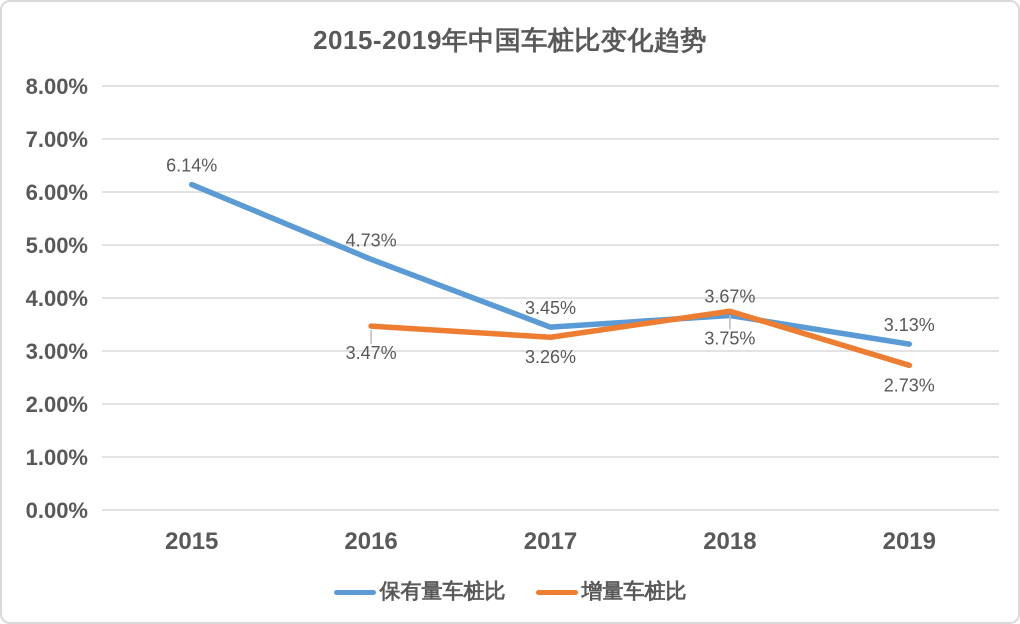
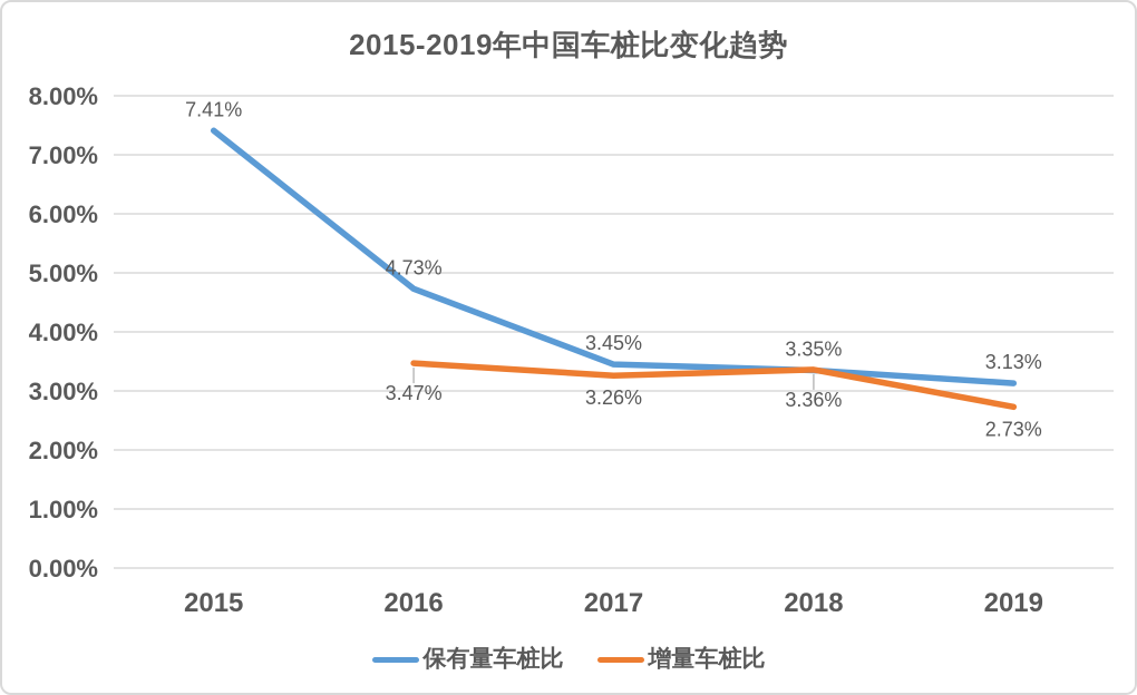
保有量车桩比/2015: 6.14% -> 7.41%
保有量车桩比/2018: 3.67% -> 3.35%
增量车桩比/2018: 3.75% -> 3.36%
